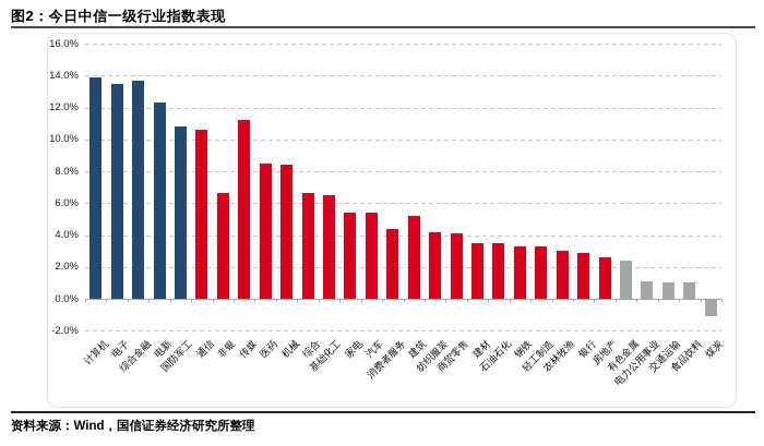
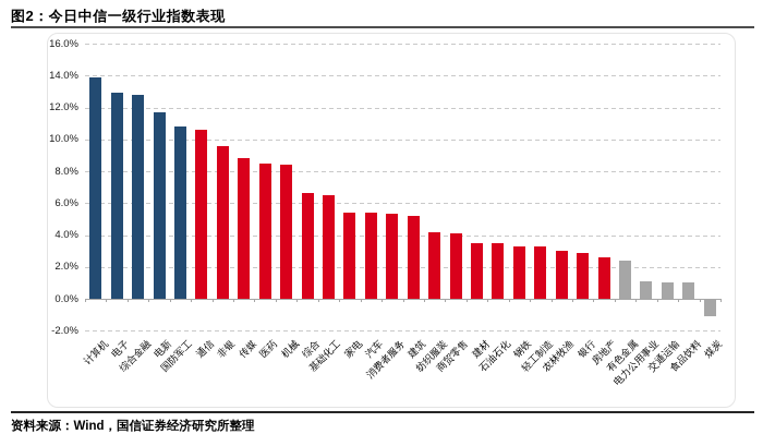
电子: 13.5% -> 12.9%
综合金融: 13.7% -> 12.8%
电新: 12.3% -> 11.7%
非银: 6.6% -> 9.6%
传媒: 11.2% -> 8.8%
消费者服务: 4.4% -> 5.3%
